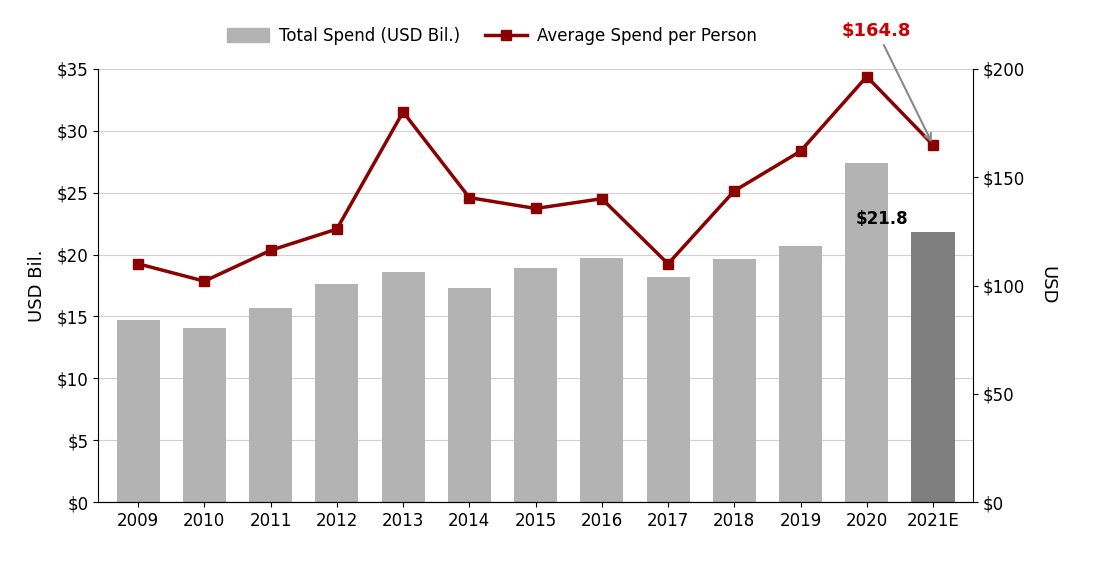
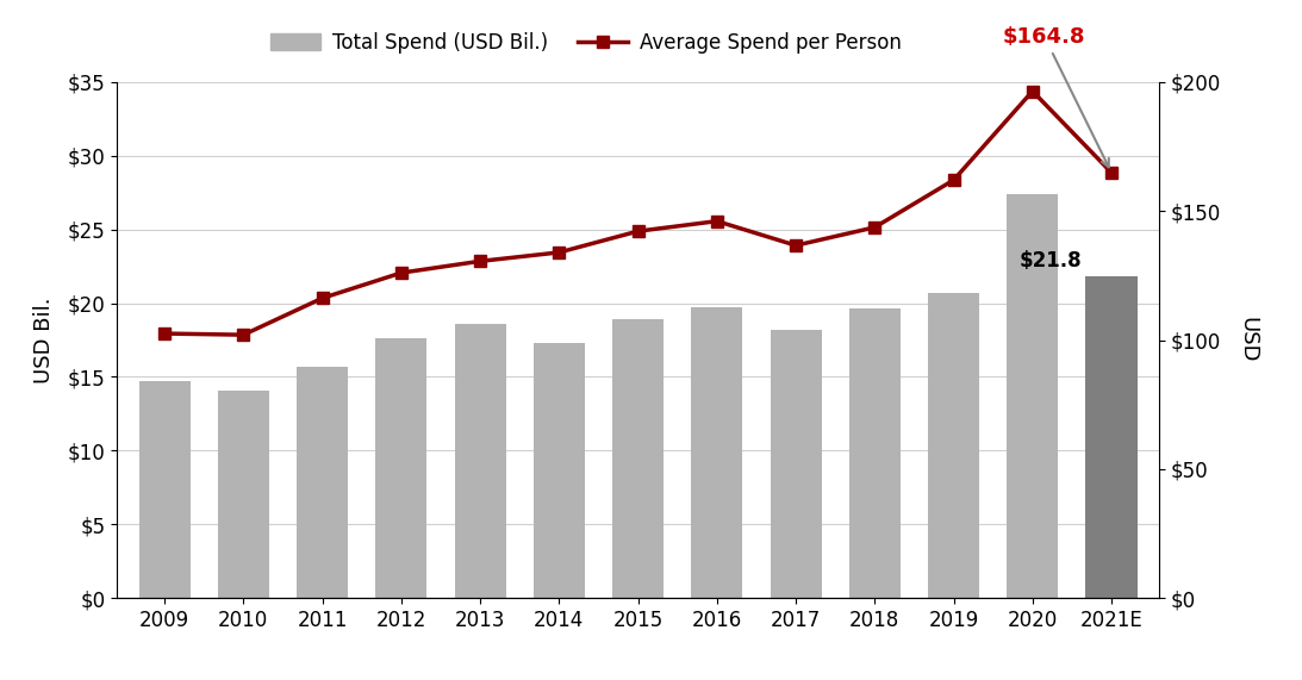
Average Spend per Person/2009: $110.0 -> $102.5
Average Spend per Person/2013: $180.0 -> $130.5
Average Spend per Person/2014: $140.5 -> $133.9
Average Spend per Person/2015: $135.5 -> $142.1
Average Spend per Person/2016: $140.0 -> $146.0
Average Spend per Person/2017: $110.0 -> $136.6
